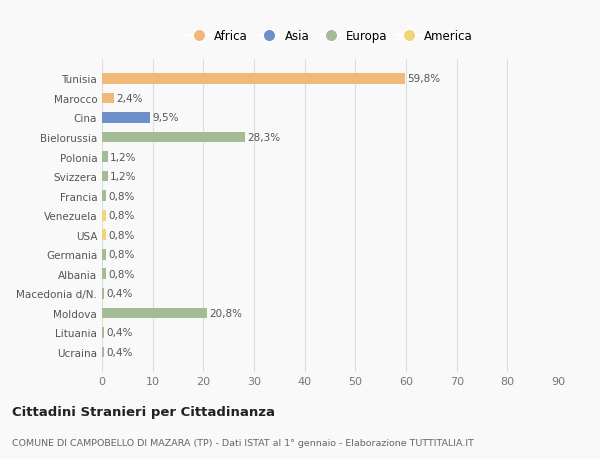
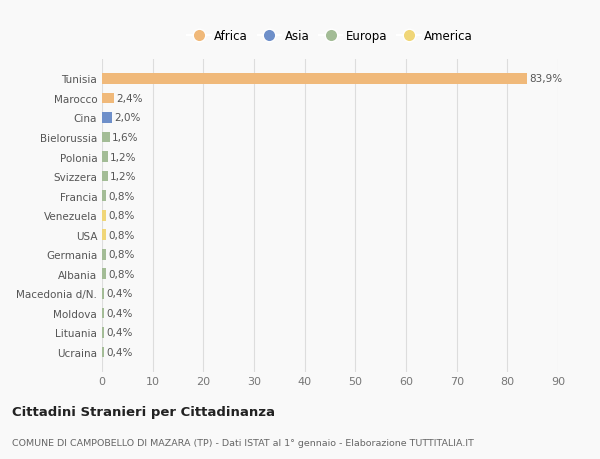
Tunisia: 59,8% -> 83,9%
Cina: 9,5% -> 2,0%
Bielorussia: 28,3% -> 1,6%
Moldova: 20,8% -> 0,4%
